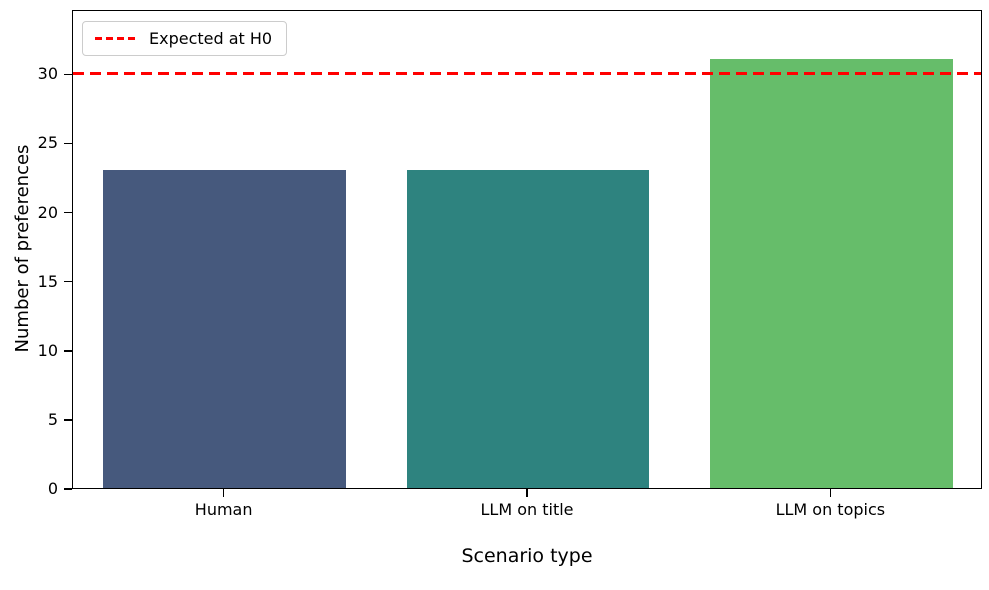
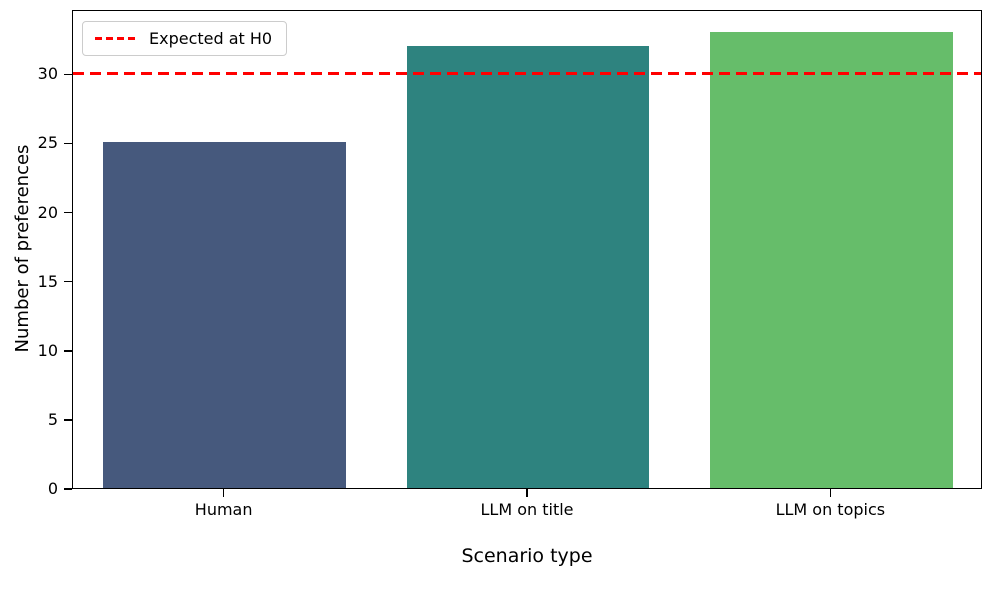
Human: 23 -> 25
LLM on title: 23 -> 32
LLM on topics: 31 -> 33
